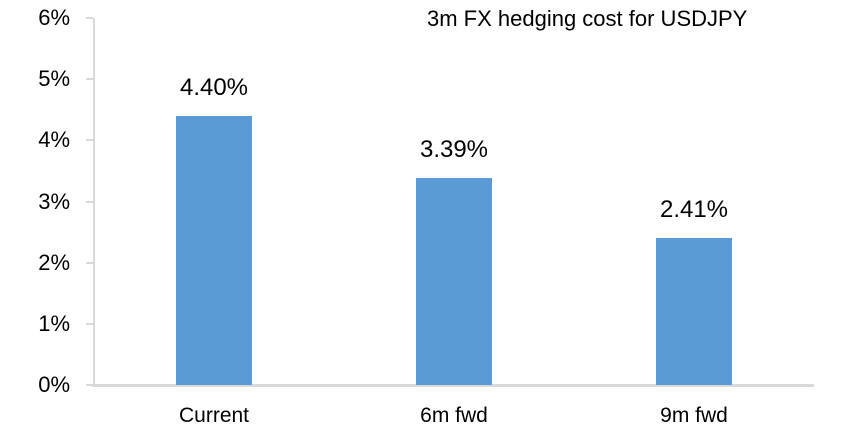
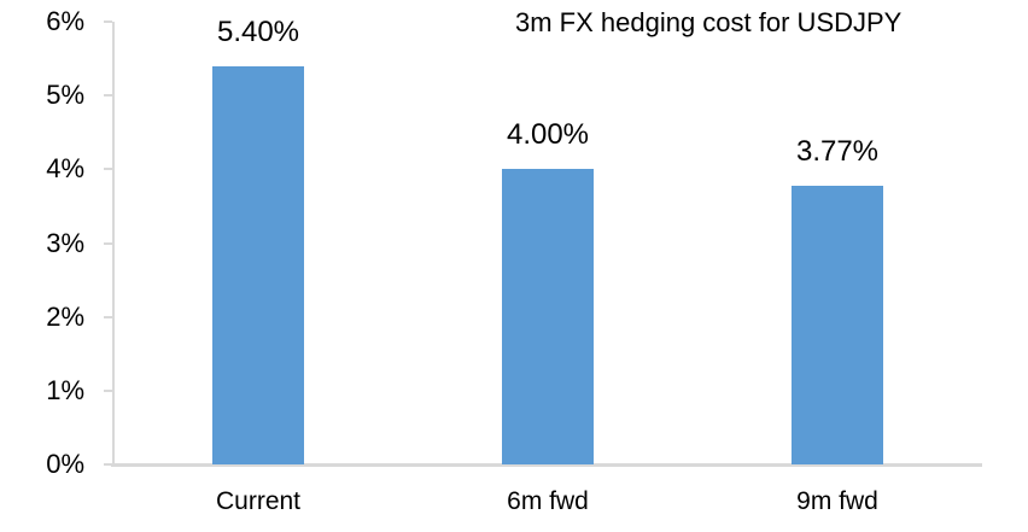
Current: 4.40% -> 5.40%
6m fwd: 3.39% -> 4.00%
9m fwd: 2.41% -> 3.77%
